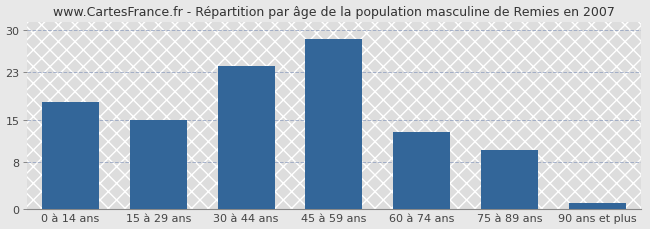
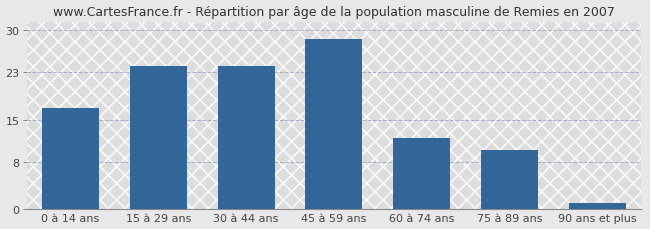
0 à 14 ans: 18.0 -> 17.0
15 à 29 ans: 15.0 -> 24.0
60 à 74 ans: 13.0 -> 12.0
